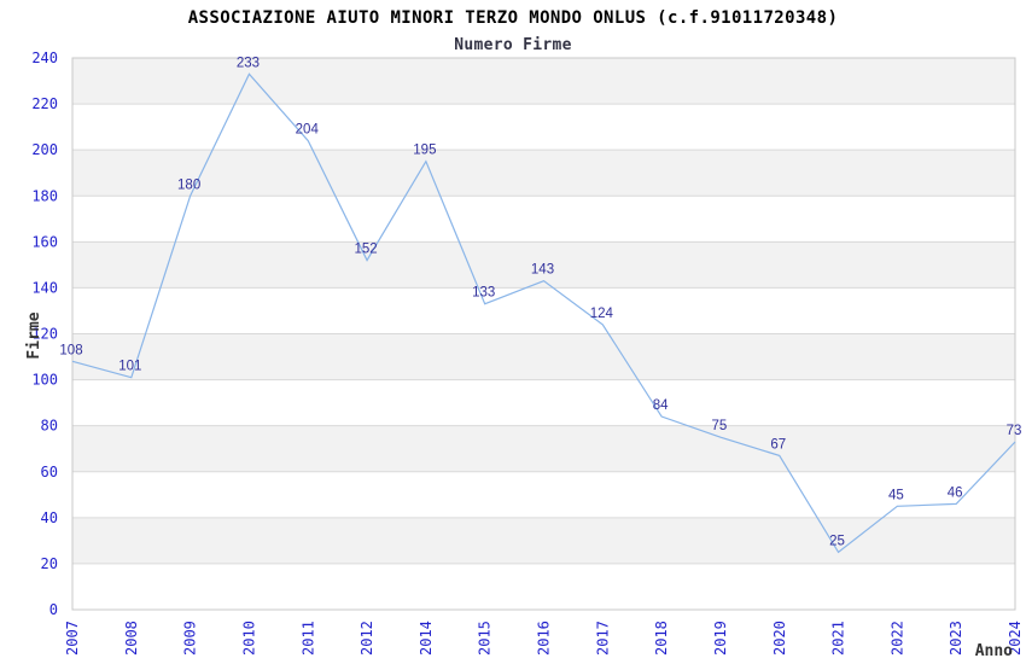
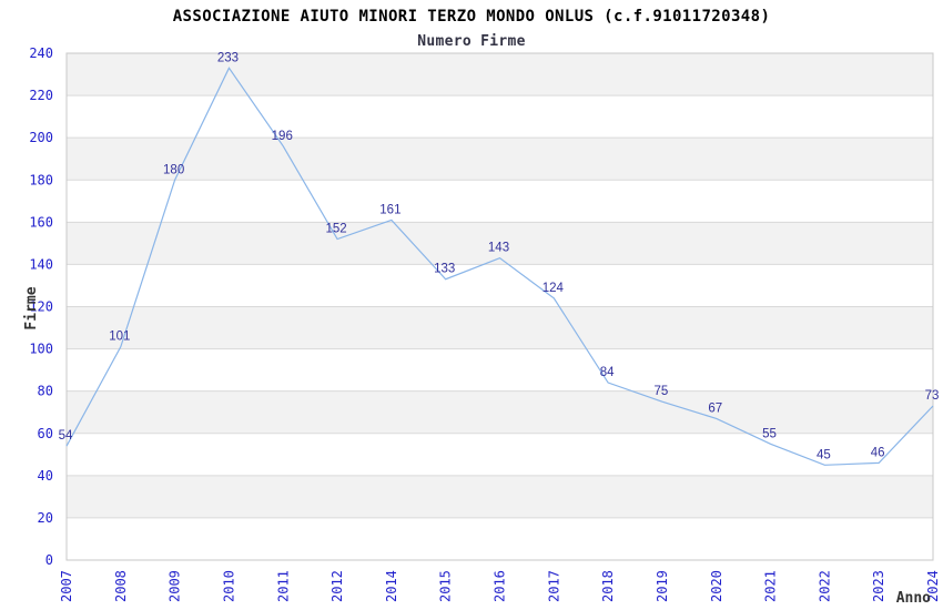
2007: 108 -> 54
2011: 204 -> 196
2014: 195 -> 161
2021: 25 -> 55
